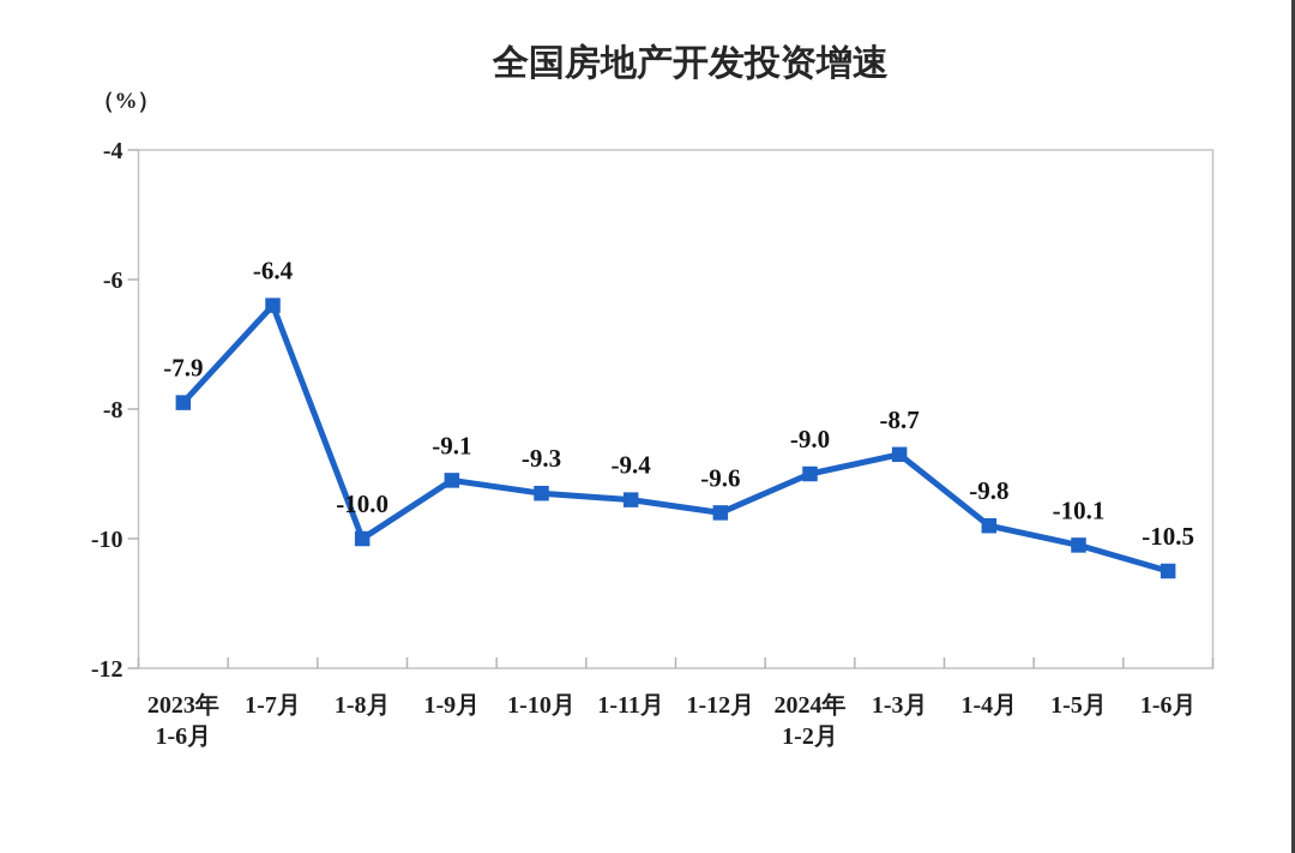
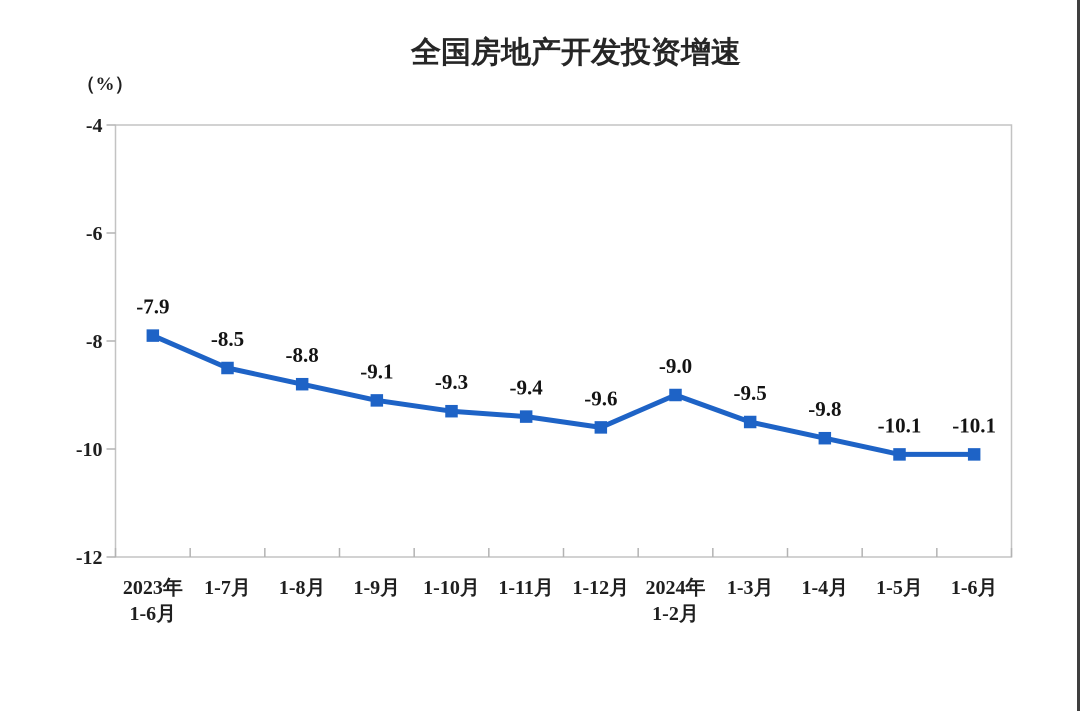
1-7月: -6.4 -> -8.5
1-8月: -10.0 -> -8.8
1-3月: -8.7 -> -9.5
1-6月: -10.5 -> -10.1
